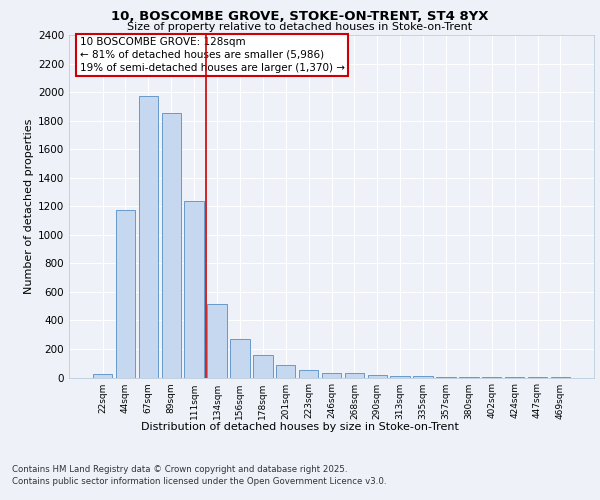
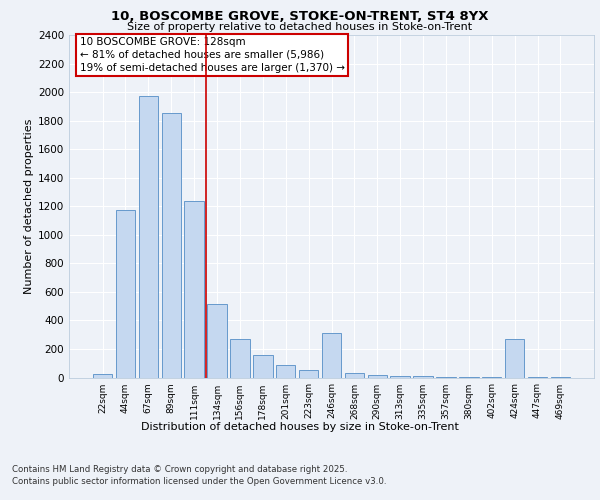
246sqm: 40 -> 310
424sqm: 0 -> 270
